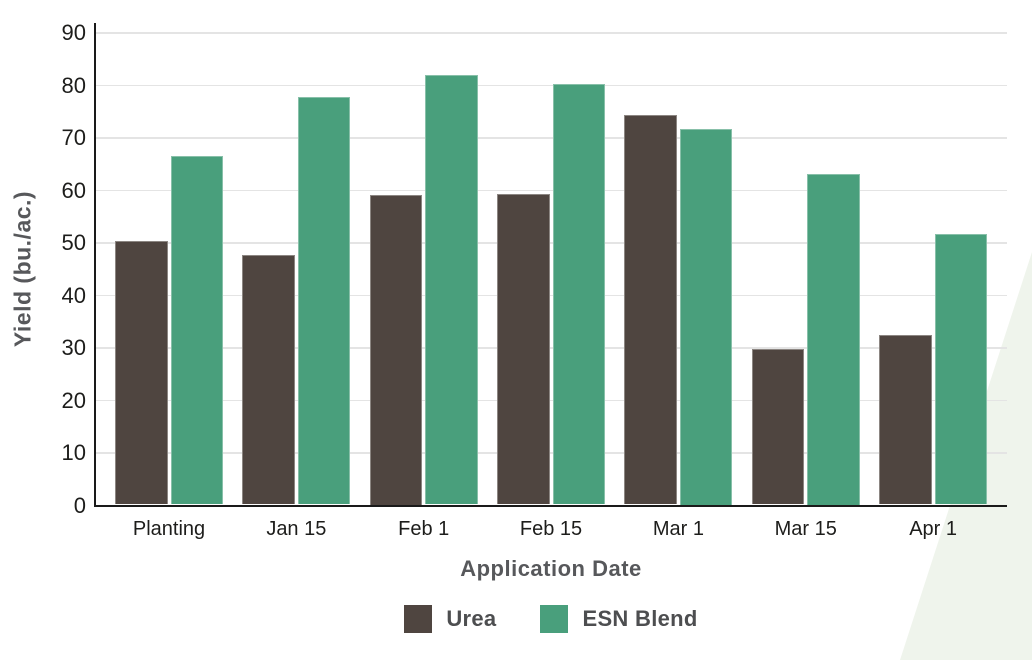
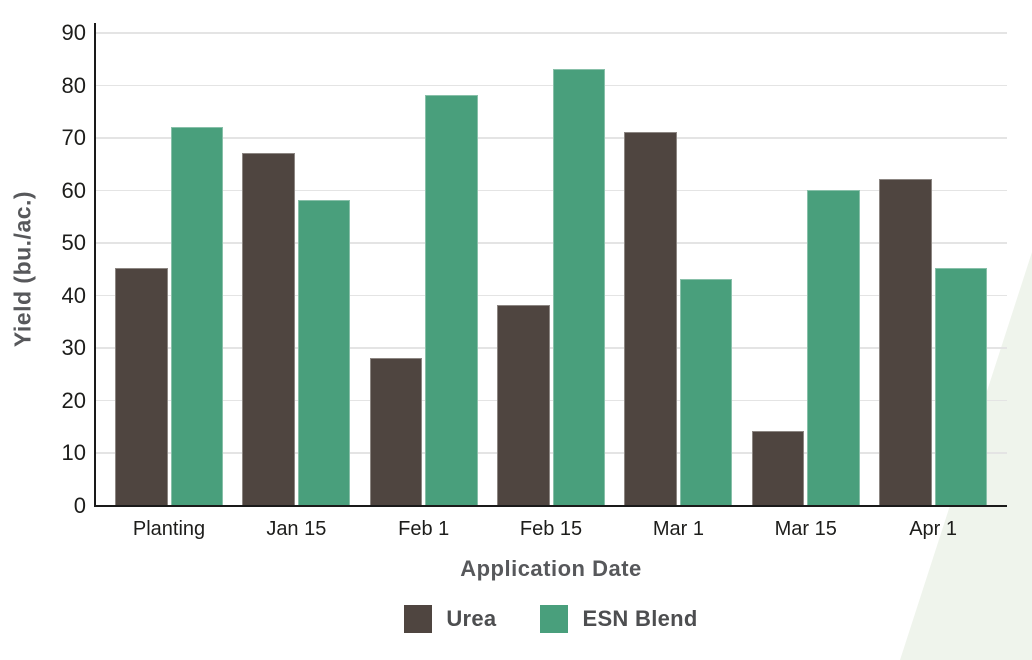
Urea/Planting: 50 -> 45
ESN Blend/Planting: 66 -> 72
Urea/Jan 15: 48 -> 67
ESN Blend/Jan 15: 78 -> 58
Urea/Feb 1: 59 -> 28
ESN Blend/Feb 1: 82 -> 78
Urea/Feb 15: 59 -> 38
ESN Blend/Feb 15: 80 -> 83
Urea/Mar 1: 74 -> 71
ESN Blend/Mar 1: 72 -> 43
Urea/Mar 15: 30 -> 14
ESN Blend/Mar 15: 63 -> 60
Urea/Apr 1: 32 -> 62
ESN Blend/Apr 1: 52 -> 45
